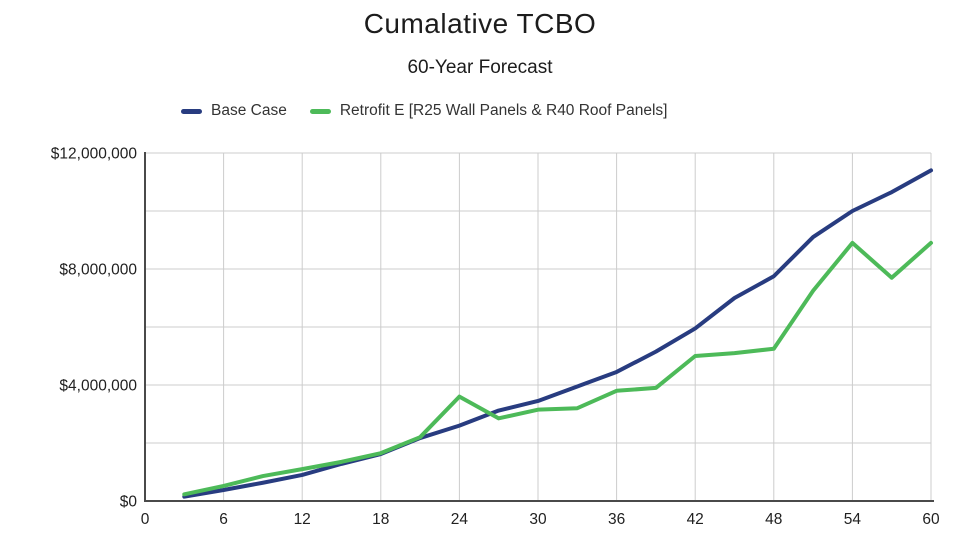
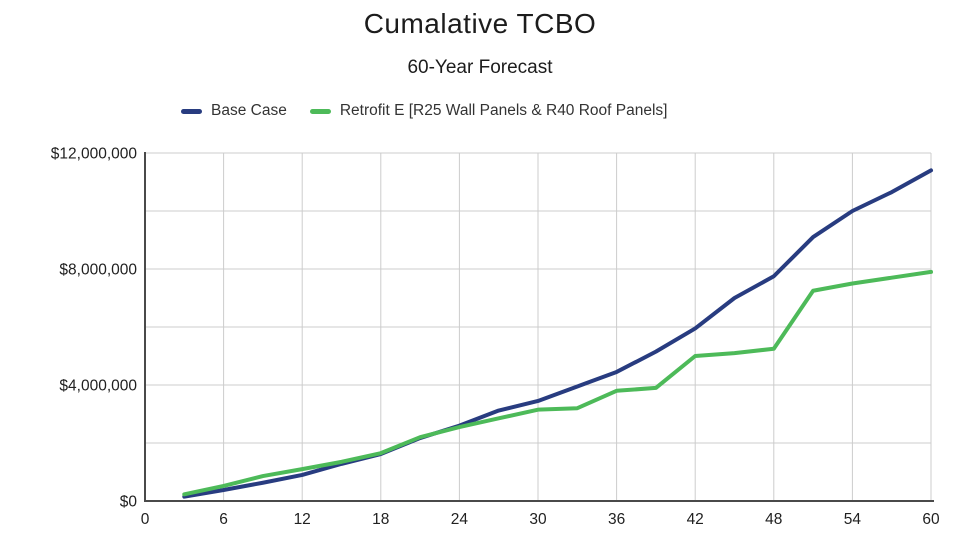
Retrofit E [R25 Wall Panels & R40 Roof Panels]/24: $3600000 -> $2600000
Retrofit E [R25 Wall Panels & R40 Roof Panels]/54: $8900000 -> $7500000
Retrofit E [R25 Wall Panels & R40 Roof Panels]/60: $8900000 -> $7900000
